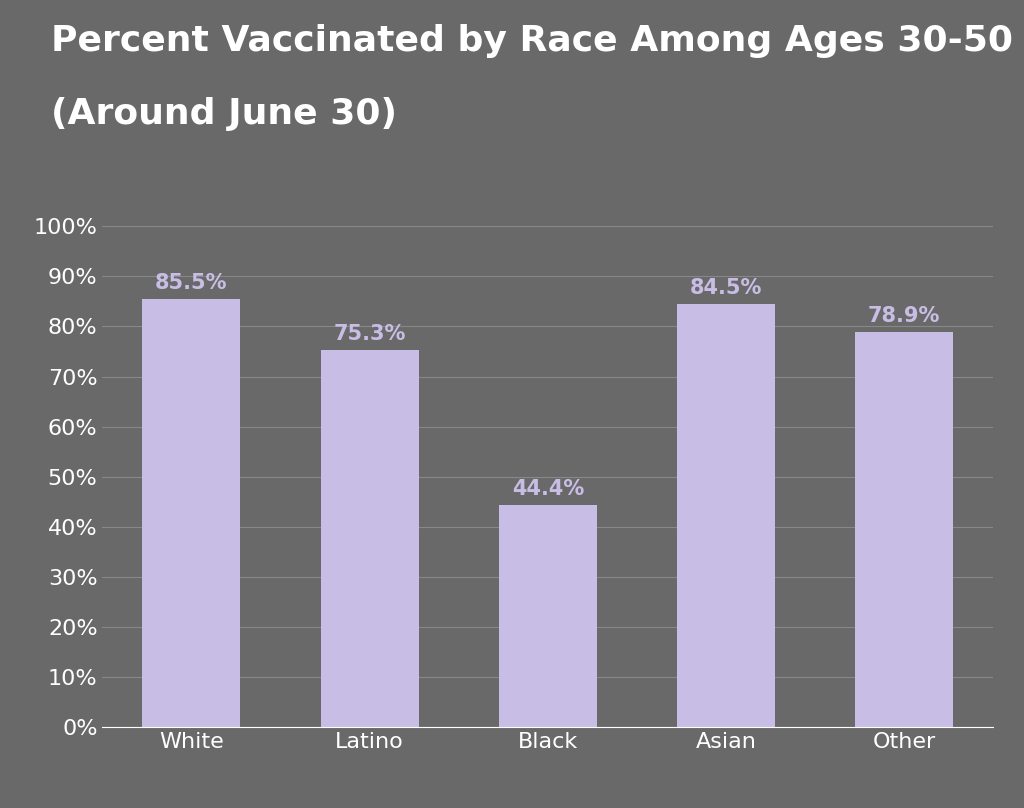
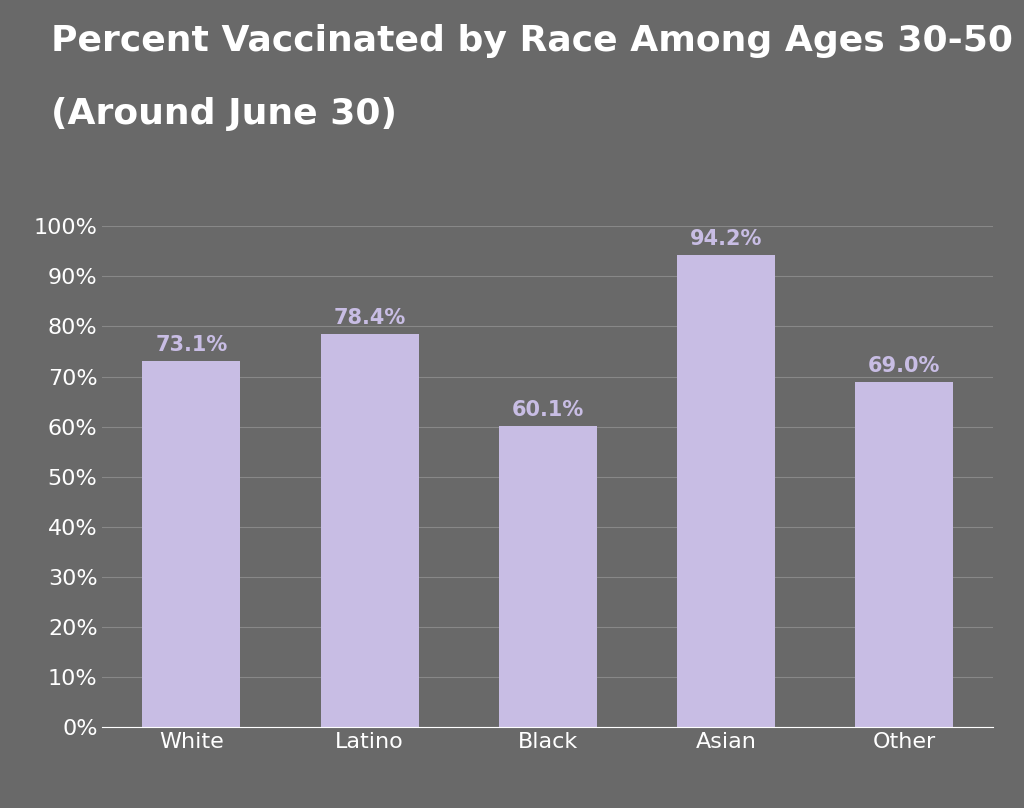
White: 85.5% -> 73.1%
Latino: 75.3% -> 78.4%
Black: 44.4% -> 60.1%
Asian: 84.5% -> 94.2%
Other: 78.9% -> 69.0%
